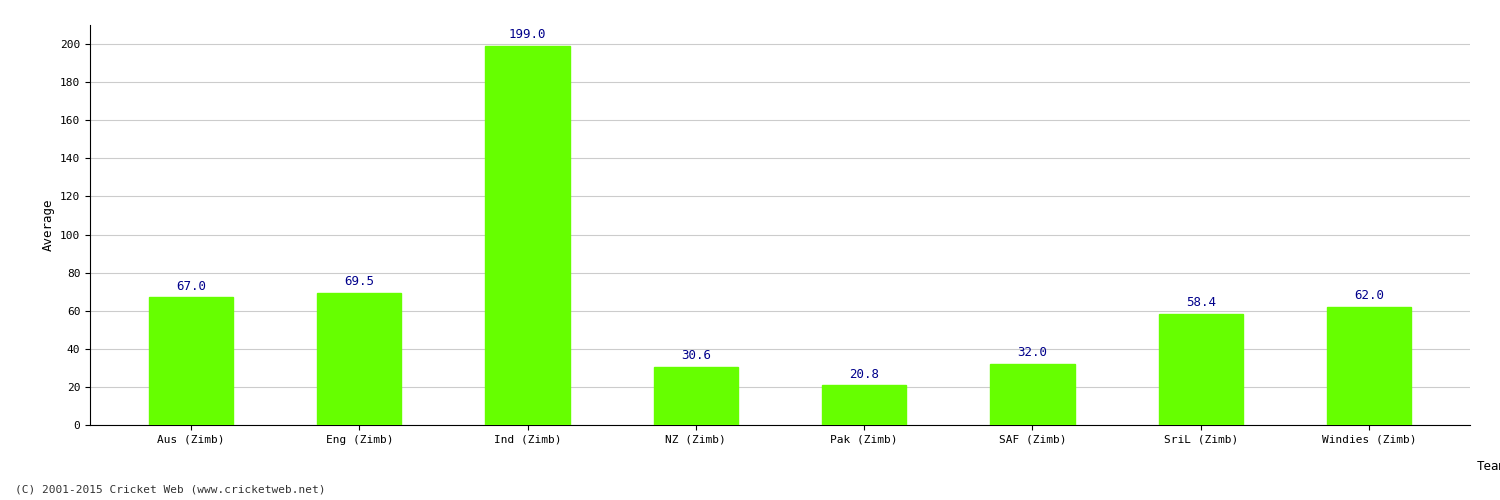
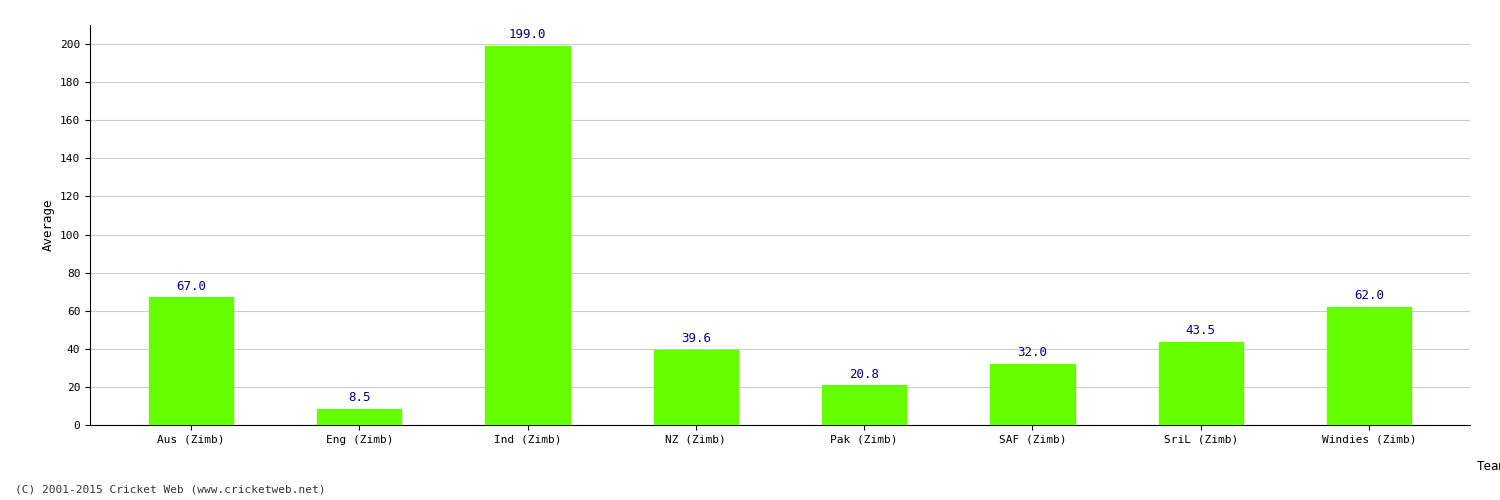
Eng (Zimb): 69.5 -> 8.5
NZ (Zimb): 30.6 -> 39.6
SriL (Zimb): 58.4 -> 43.5
